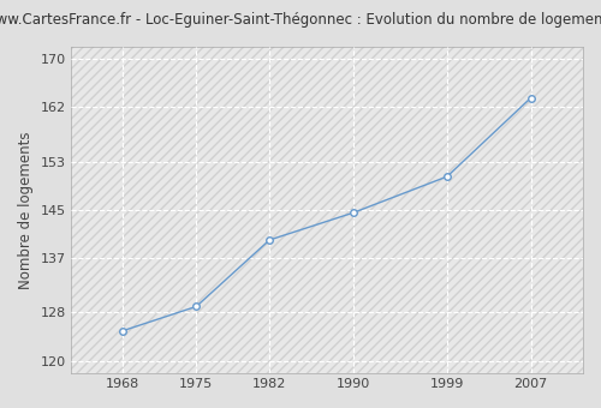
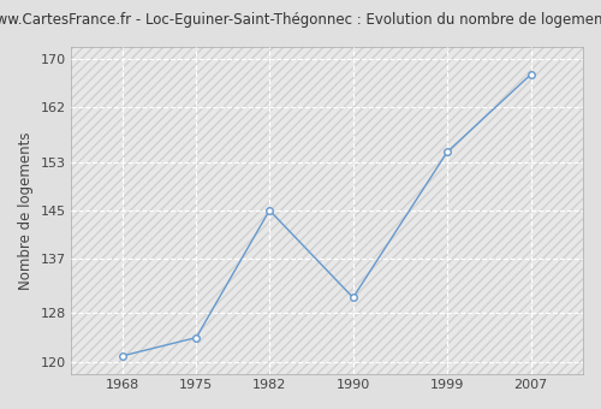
1968: 125.0 -> 121.0
1975: 129.0 -> 124.0
1982: 140.0 -> 145.0
1990: 144.5 -> 130.6
1999: 150.5 -> 154.6
2007: 163.5 -> 167.4
